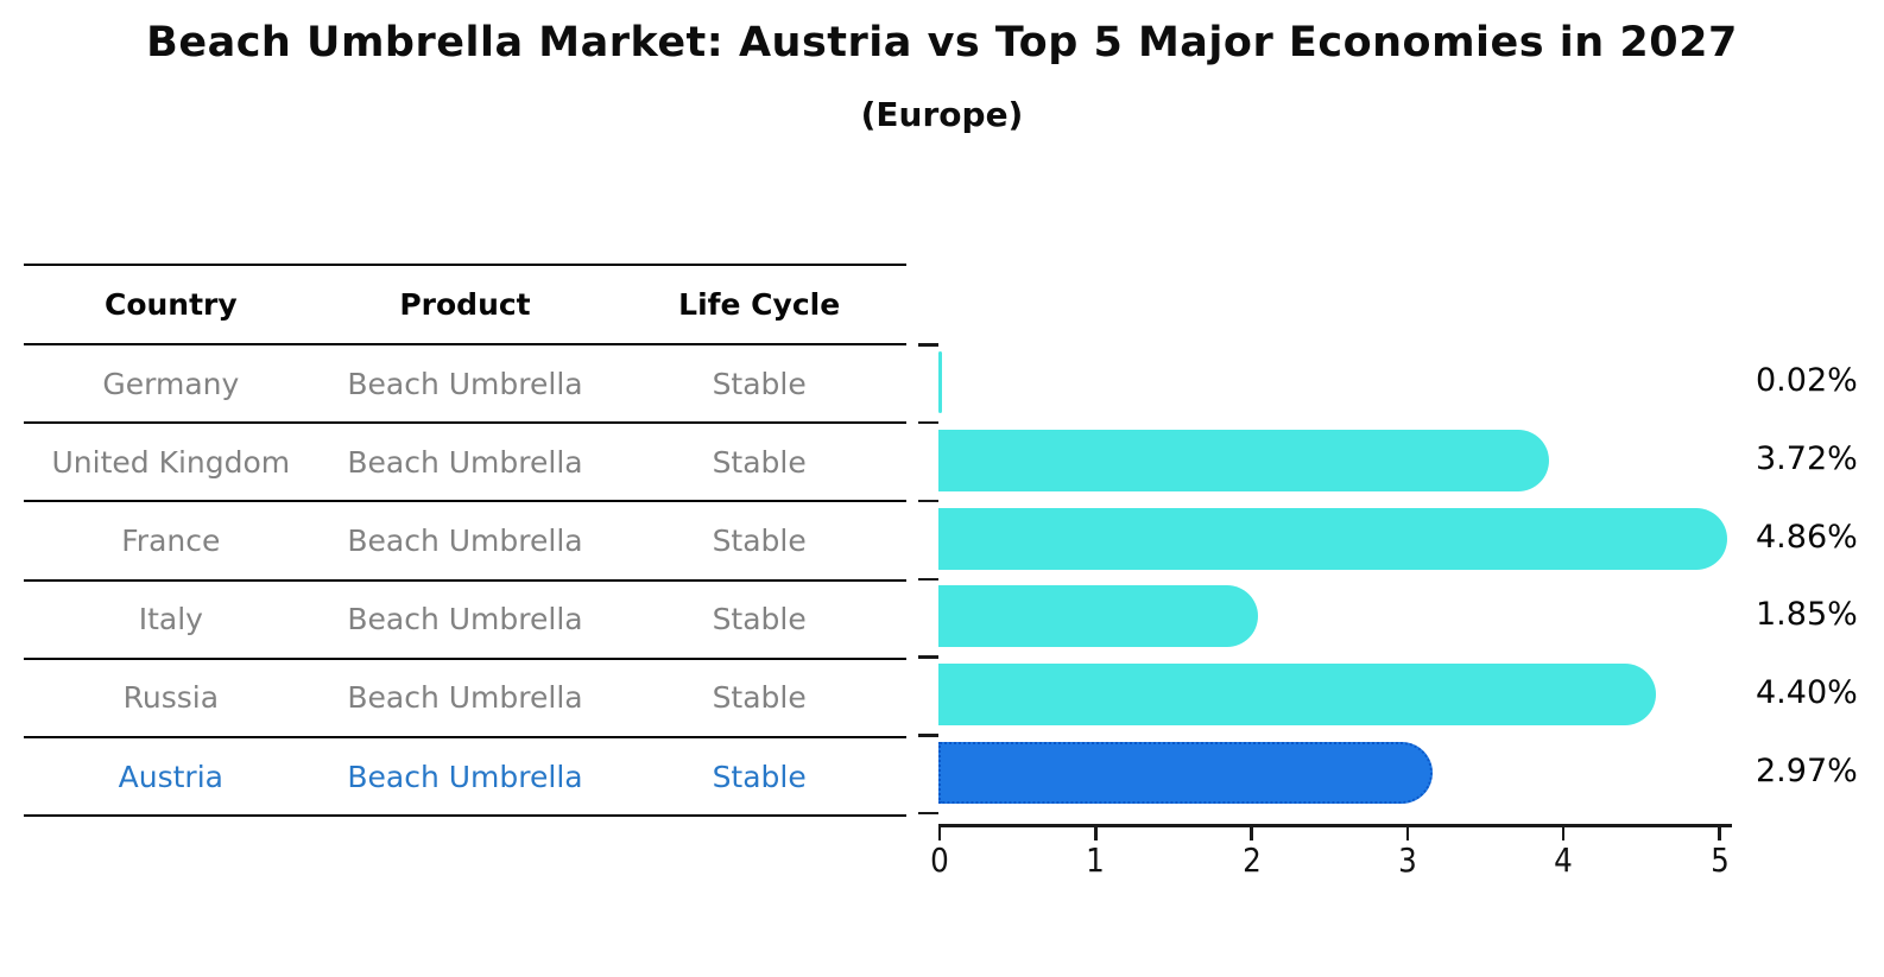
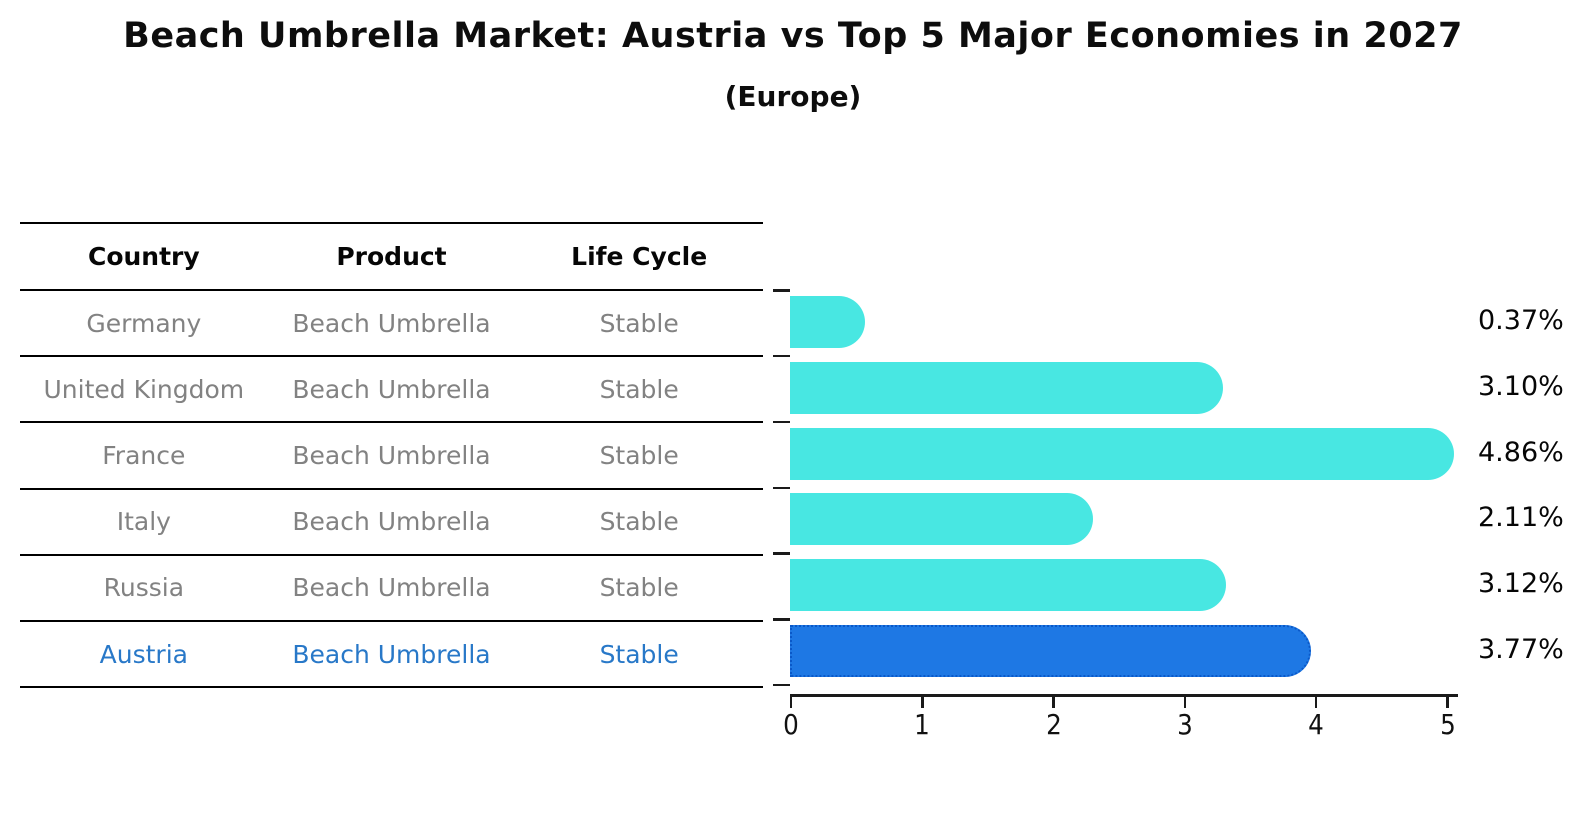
Germany: 0.02% -> 0.37%
United Kingdom: 3.72% -> 3.10%
Italy: 1.85% -> 2.11%
Russia: 4.40% -> 3.12%
Austria: 2.97% -> 3.77%
